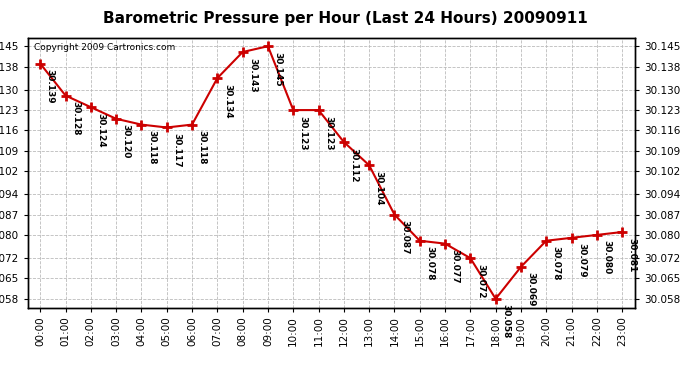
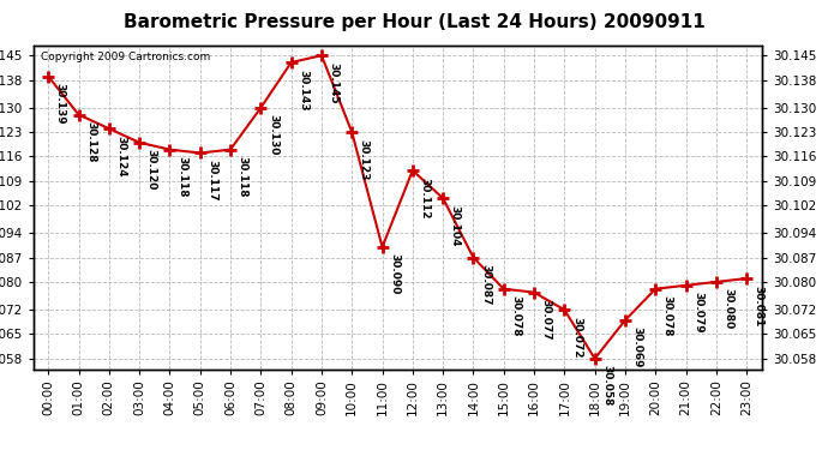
07:00: 30.134 -> 30.130
11:00: 30.123 -> 30.090
